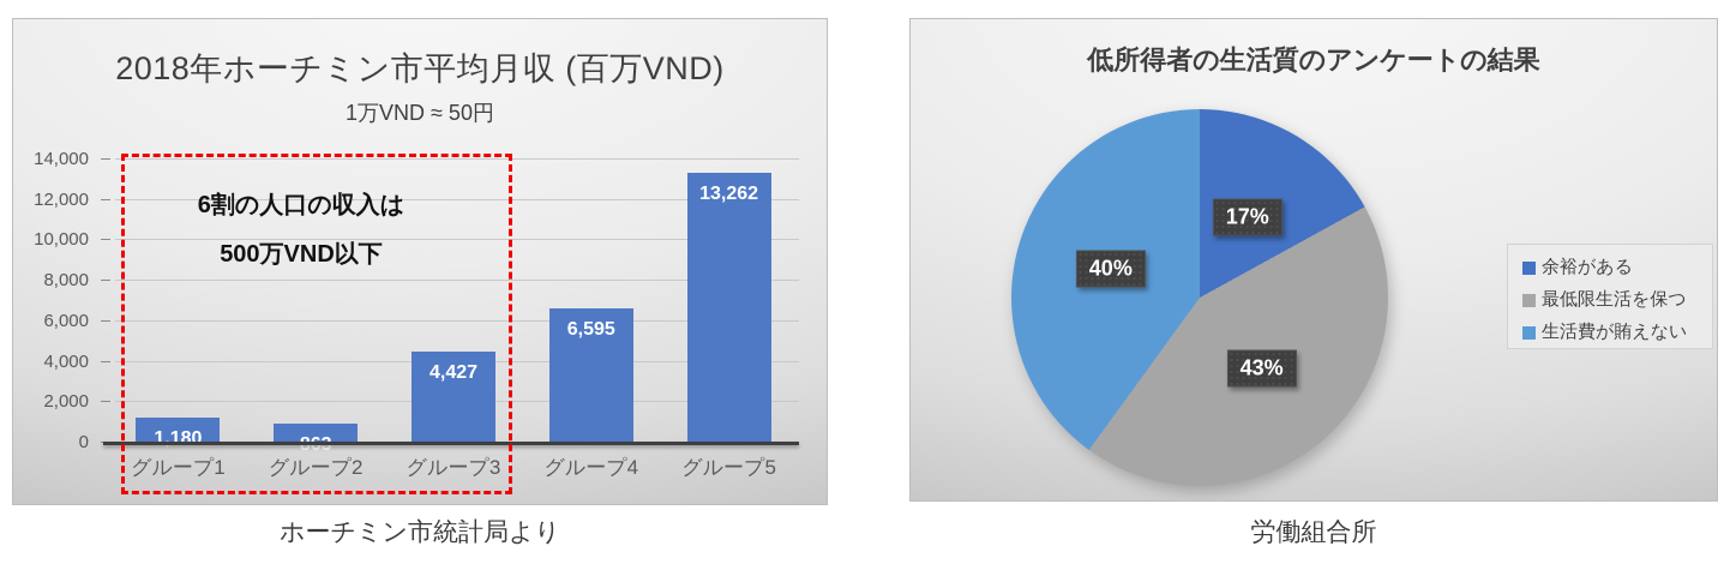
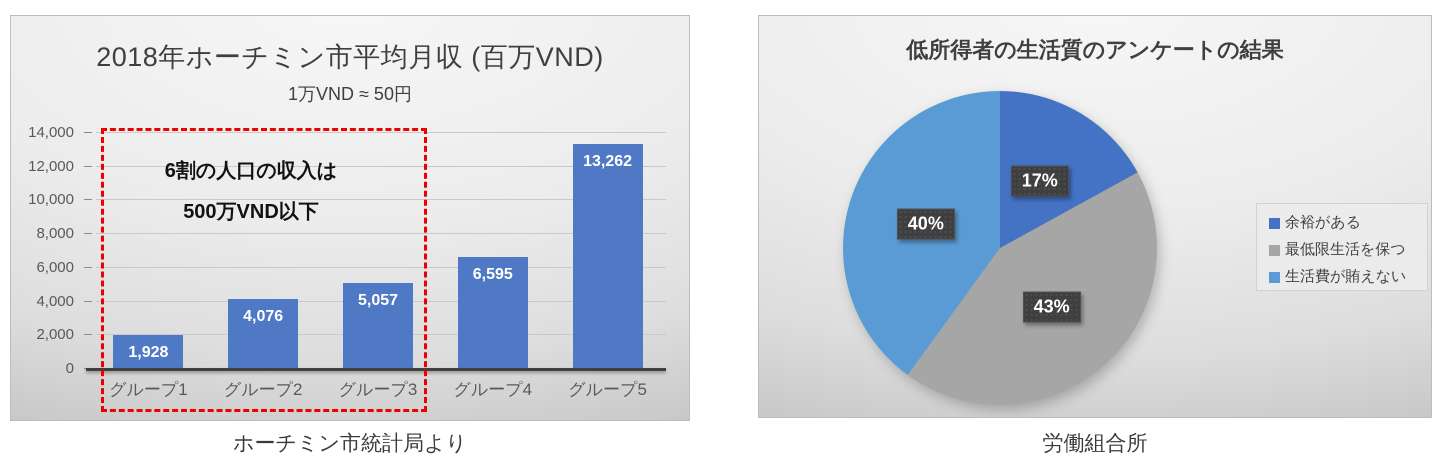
2018年ホーチミン市平均月収 (百万VND)/グループ1: 1,180 -> 1,928
2018年ホーチミン市平均月収 (百万VND)/グループ2: 863 -> 4,076
2018年ホーチミン市平均月収 (百万VND)/グループ3: 4,427 -> 5,057
